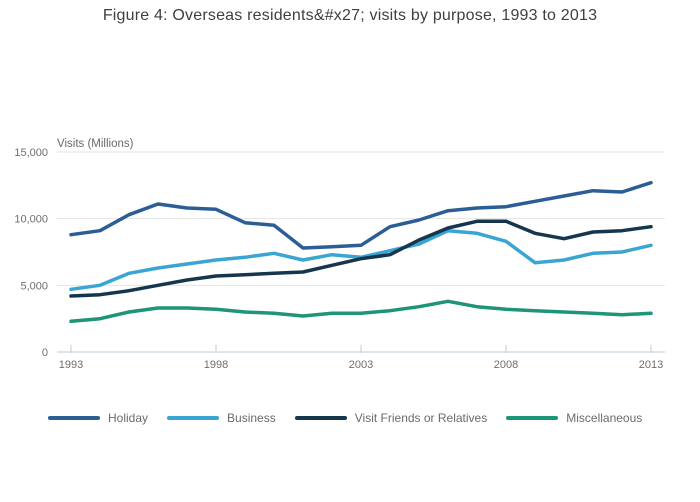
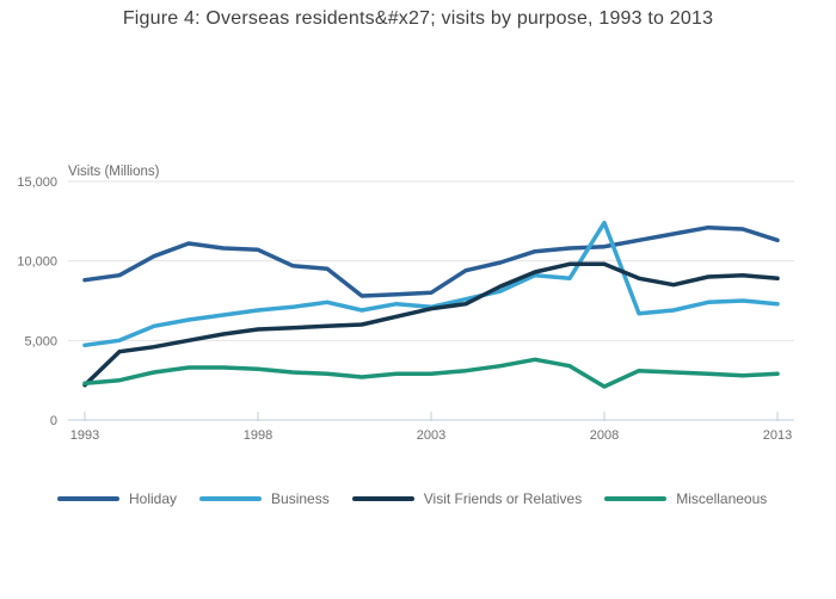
Visit Friends or Relatives/1993: 4200 -> 2200
Business/2008: 8300 -> 12400
Miscellaneous/2008: 3200 -> 2100
Holiday/2013: 12700 -> 11300
Business/2013: 8000 -> 7300
Visit Friends or Relatives/2013: 9400 -> 8900
